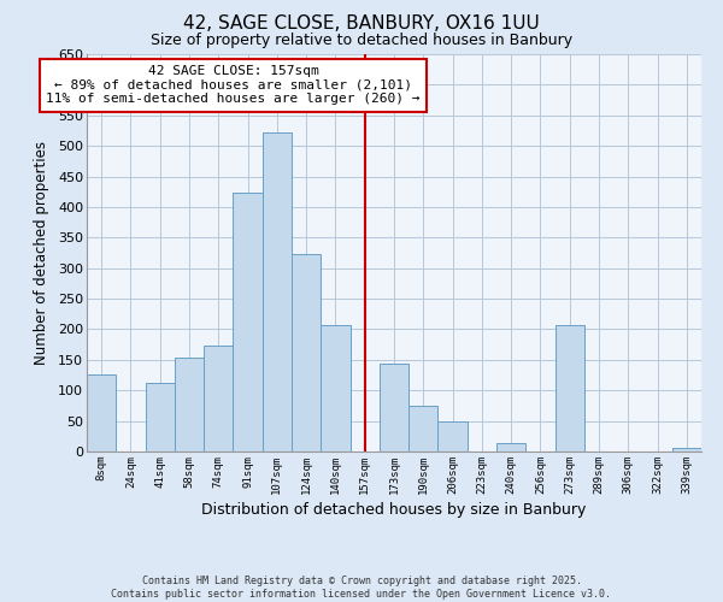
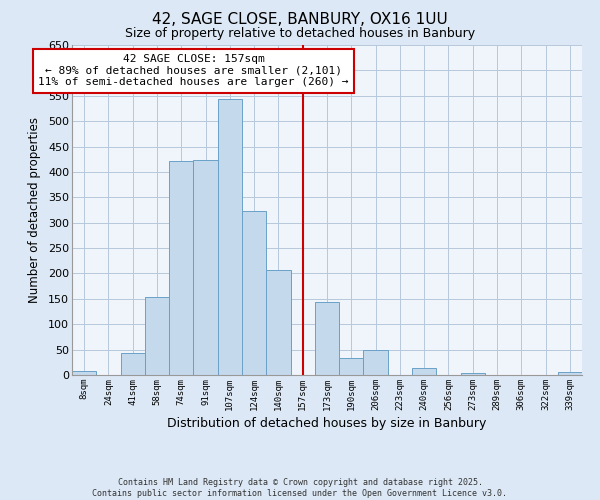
8sqm: 126 -> 8
41sqm: 112 -> 43
74sqm: 174 -> 422
107sqm: 522 -> 543
190sqm: 74 -> 33
273sqm: 206 -> 3
